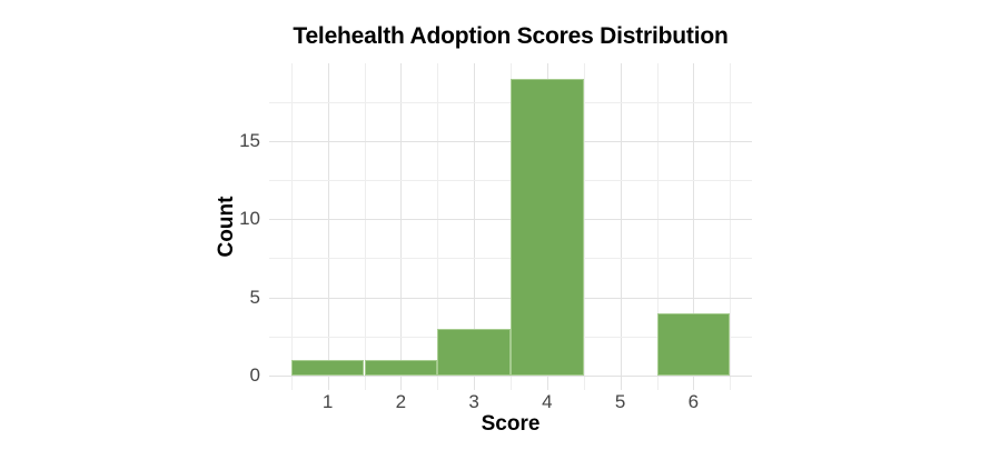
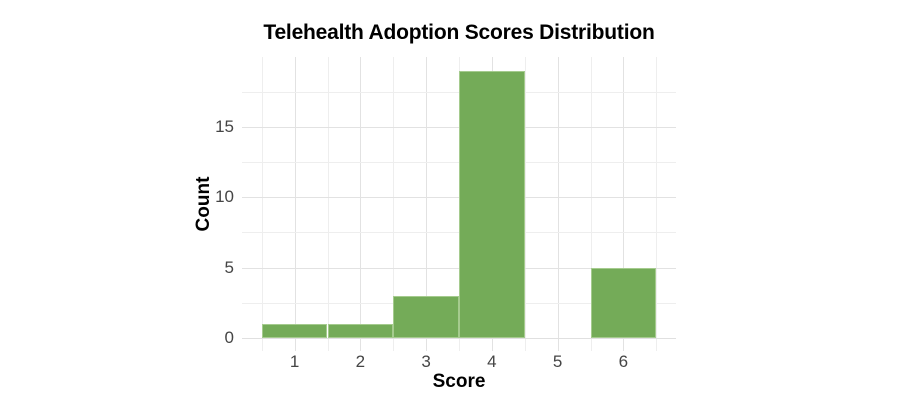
6: 4 -> 5
